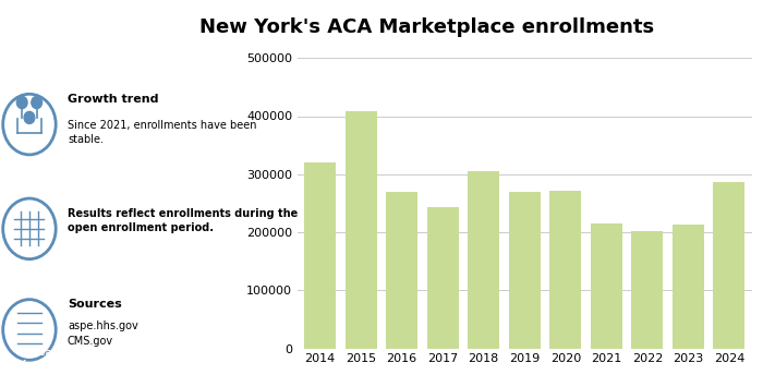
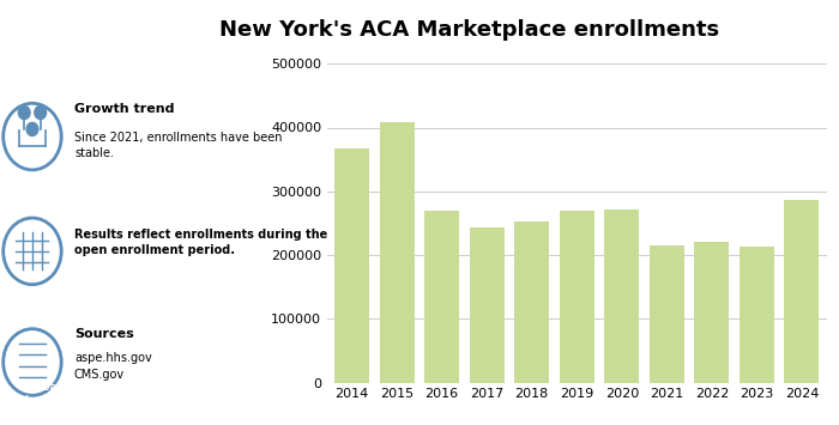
2014: 320000 -> 367000
2018: 306000 -> 253000
2022: 202000 -> 221000
